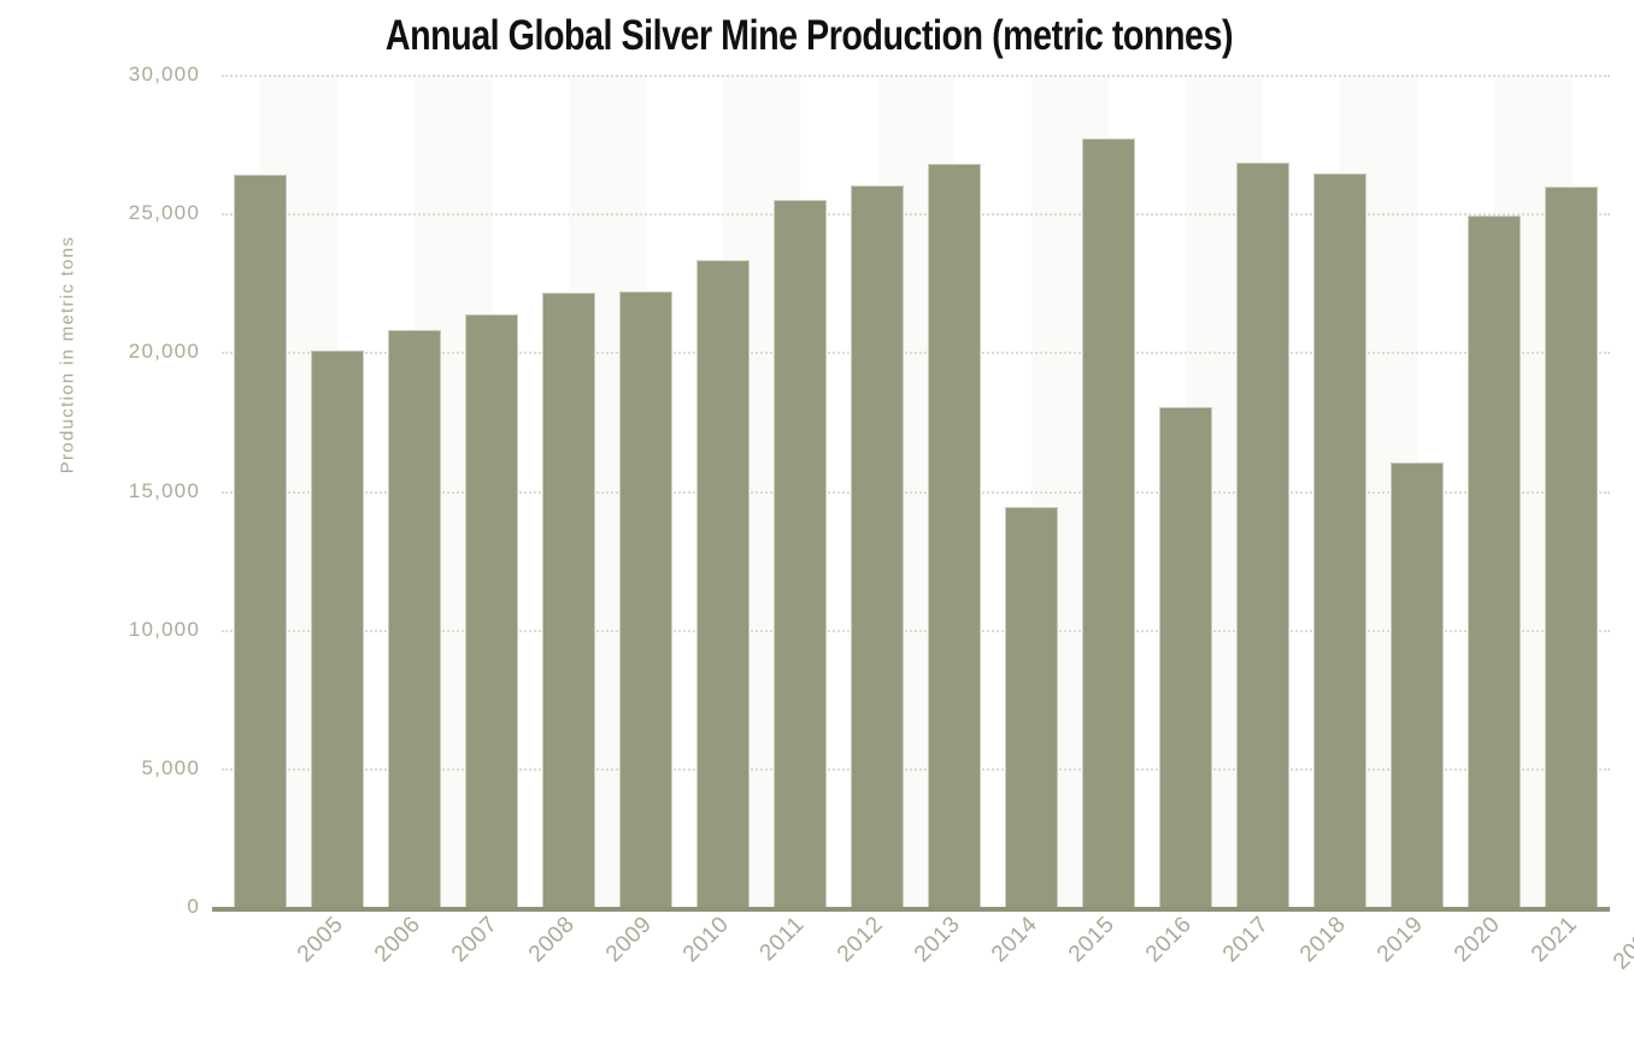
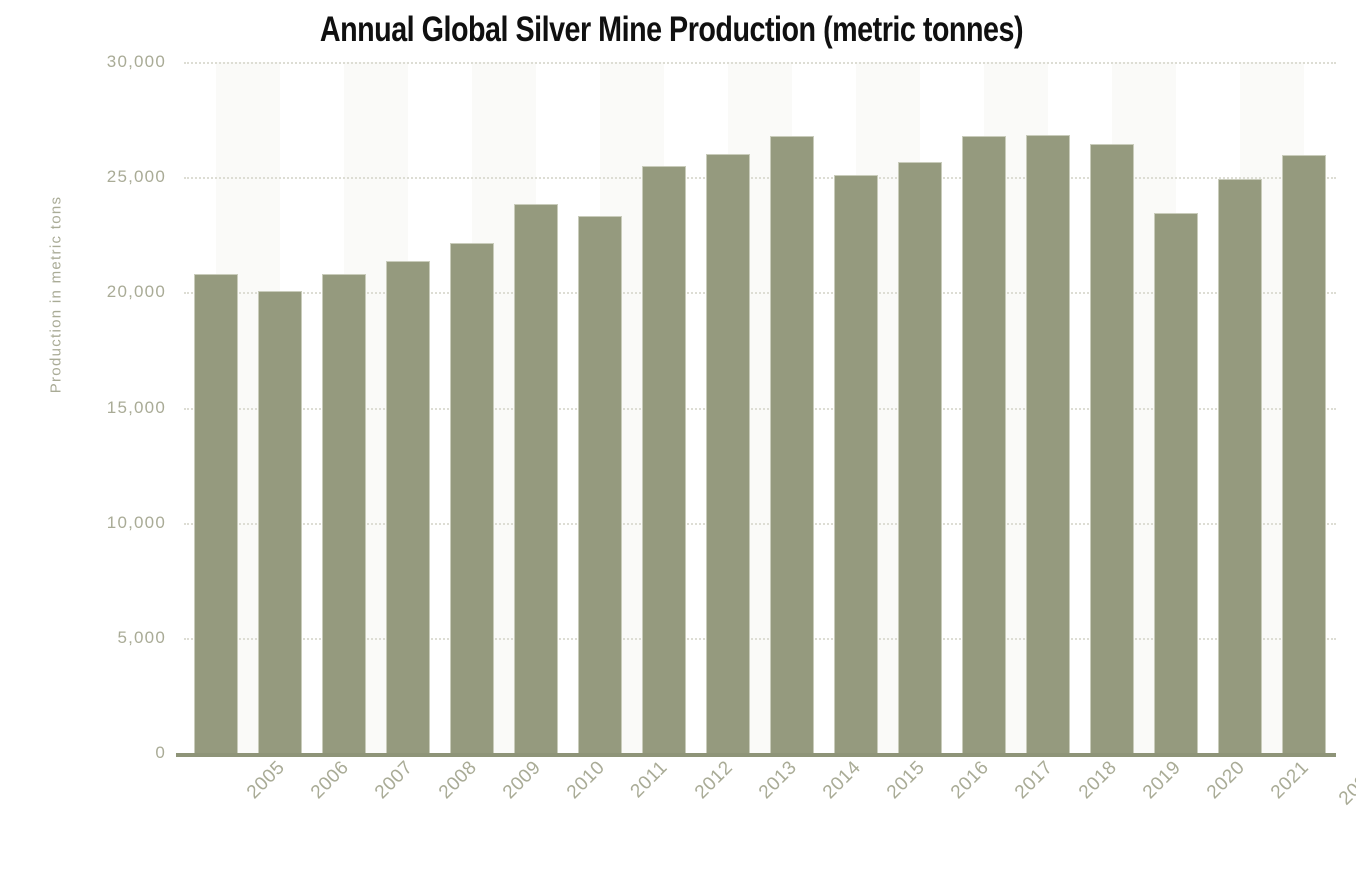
2005: 26400 -> 20800
2010: 22200 -> 23800
2015: 14400 -> 25100
2016: 27700 -> 25600
2017: 18000 -> 26800
2020: 16000 -> 23400
